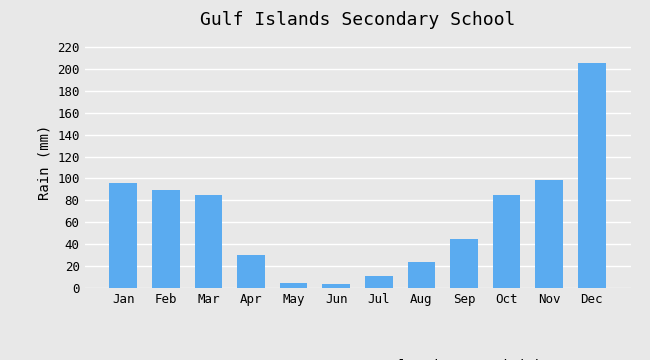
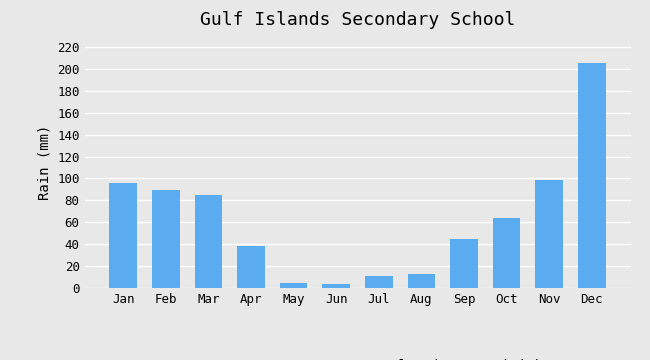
Apr: 30 -> 38
Aug: 24 -> 13
Oct: 85 -> 64
